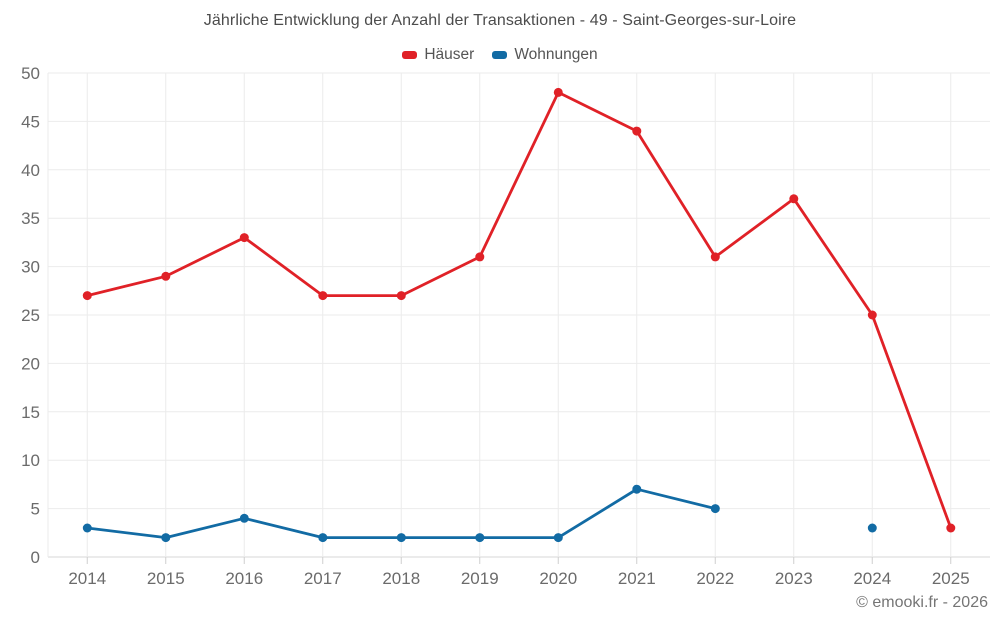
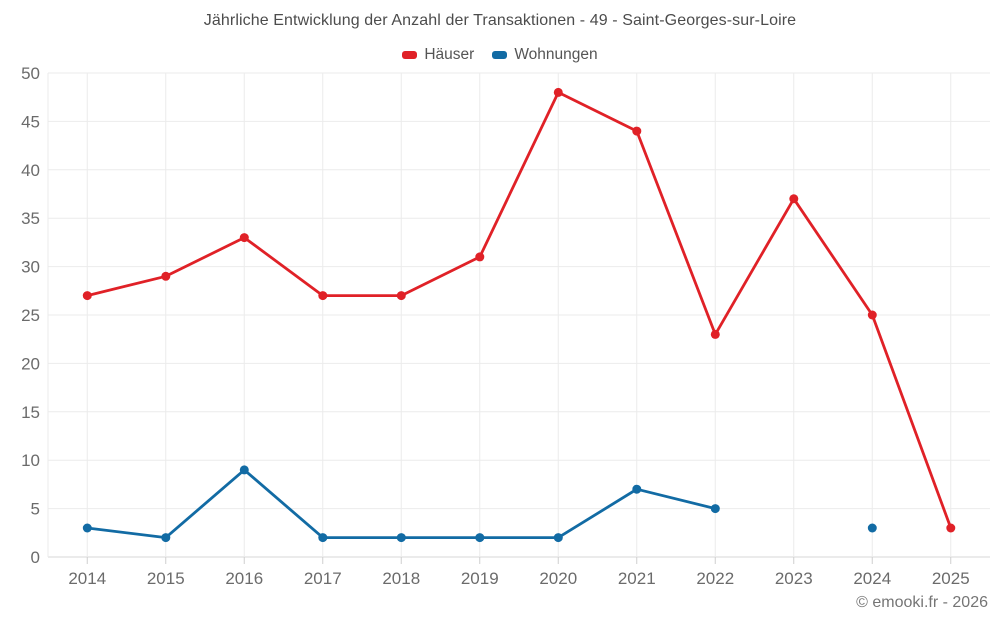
Wohnungen/2016: 4 -> 9
Häuser/2022: 31 -> 23
